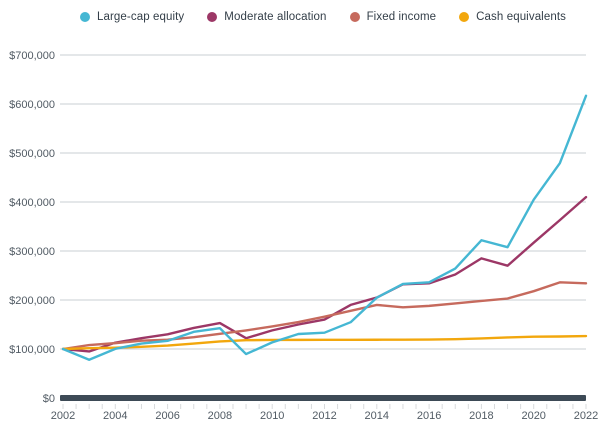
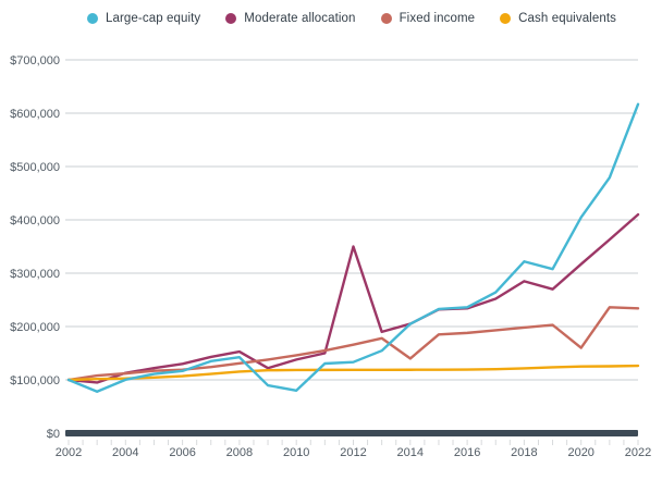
Large-cap equity/2010: $110000 -> $80000
Moderate allocation/2012: $160000 -> $350000
Fixed income/2014: $190000 -> $140000
Fixed income/2020: $220000 -> $160000
